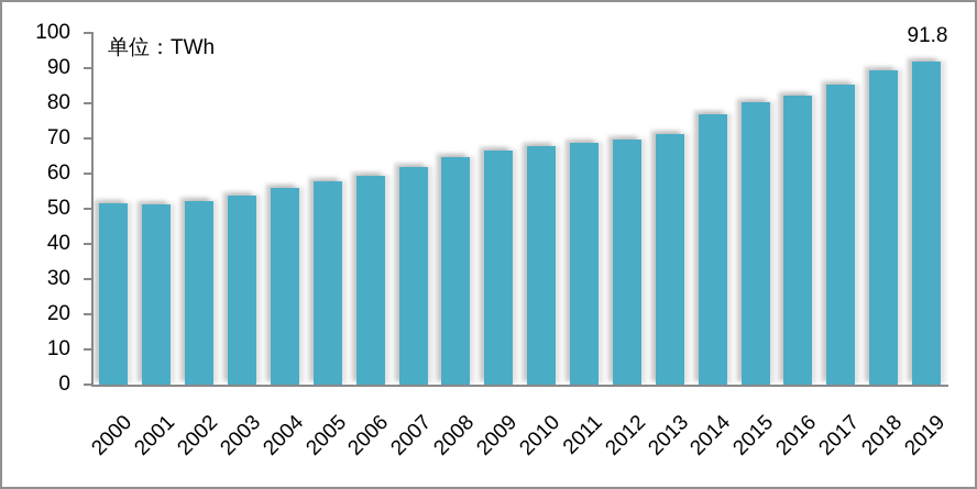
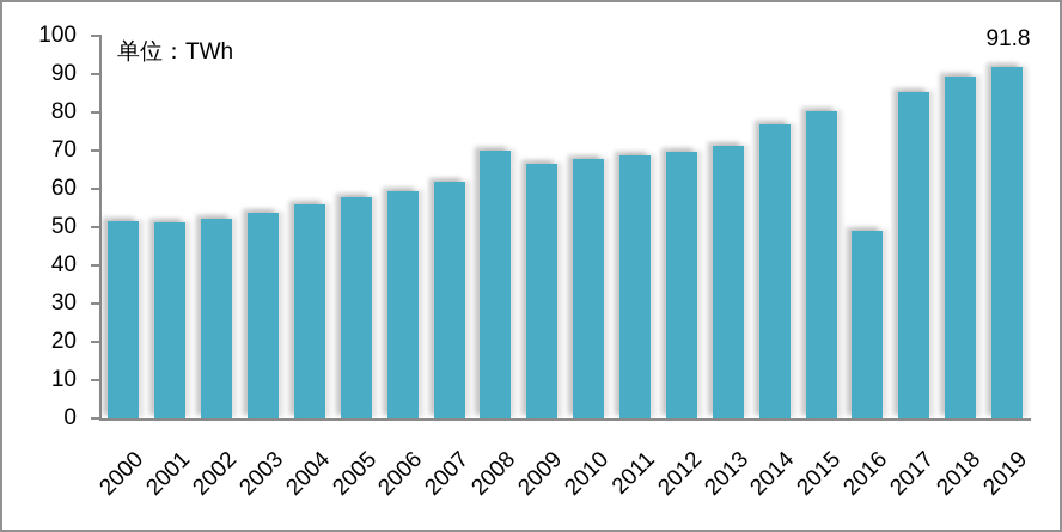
2008: 65 -> 70
2016: 82 -> 49
